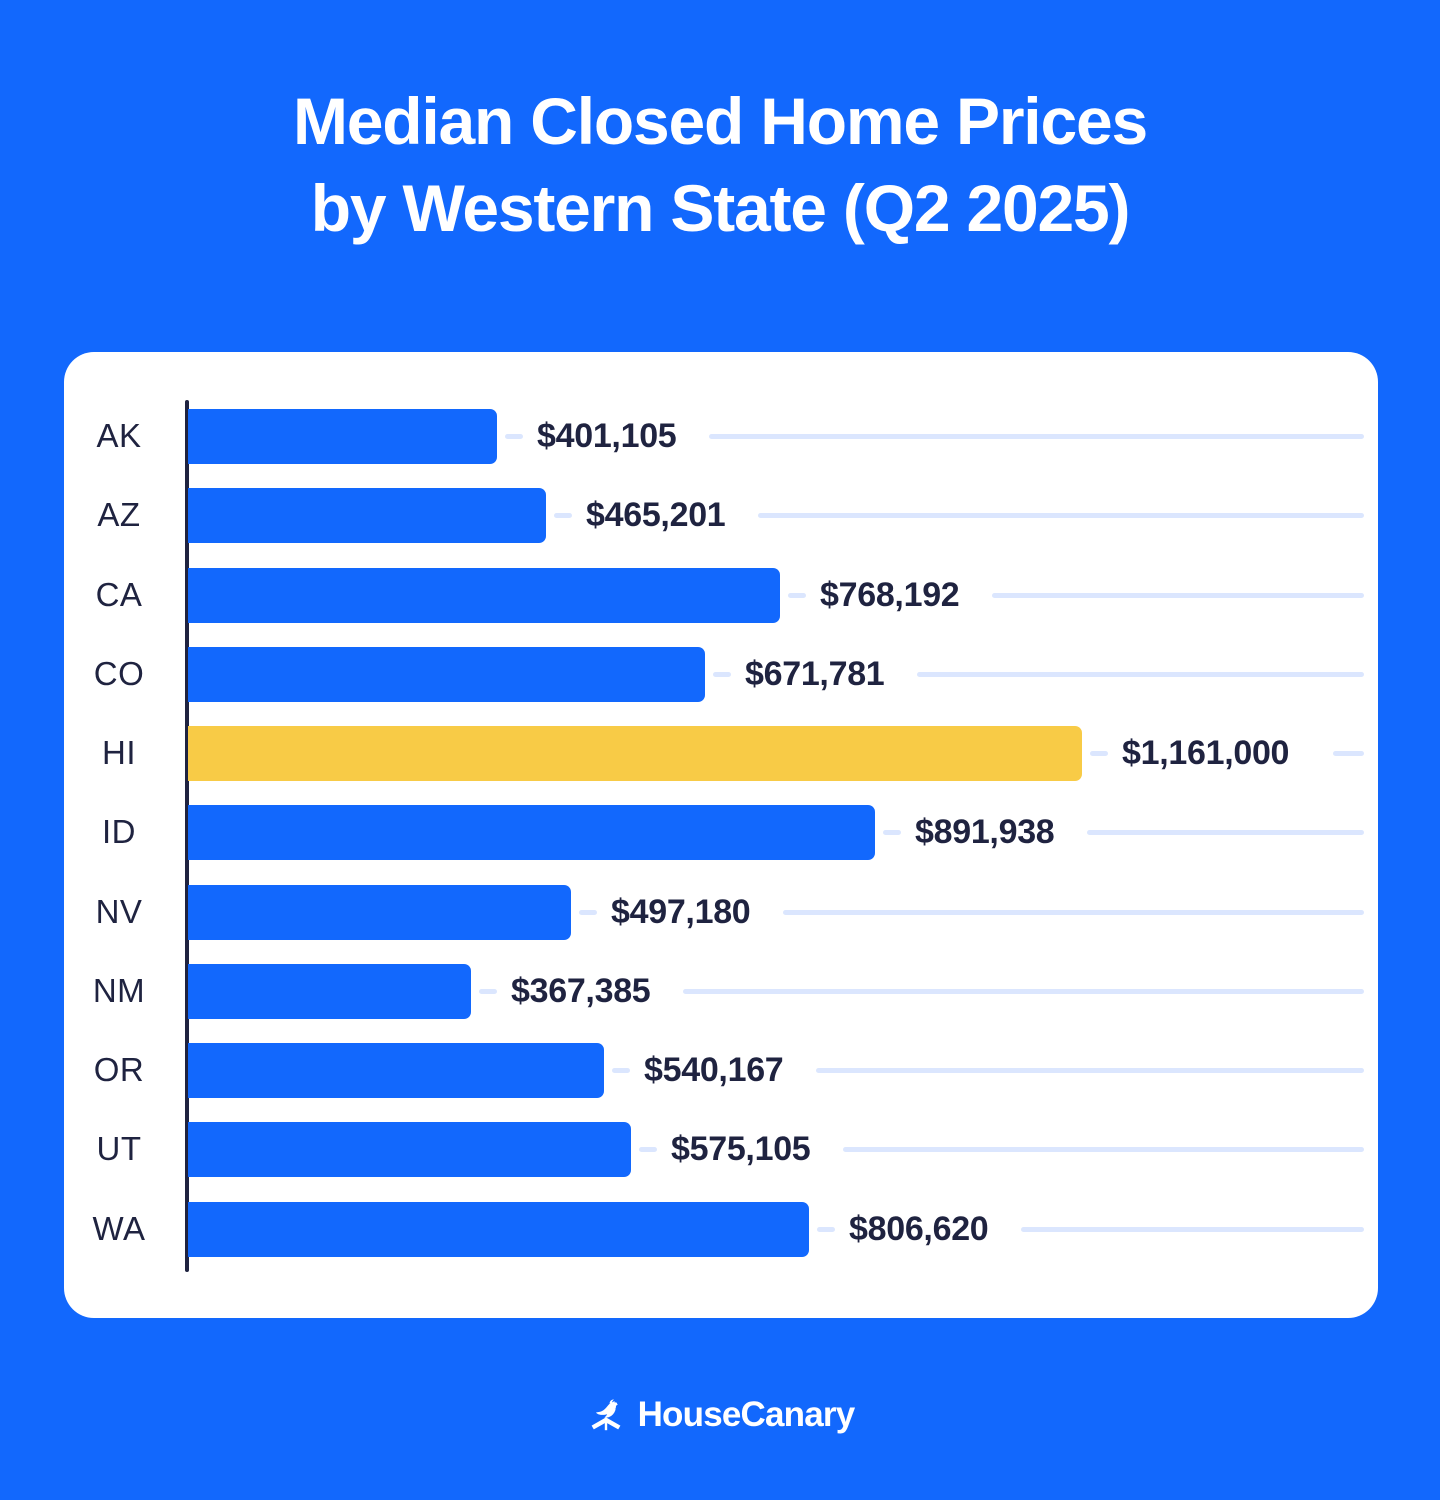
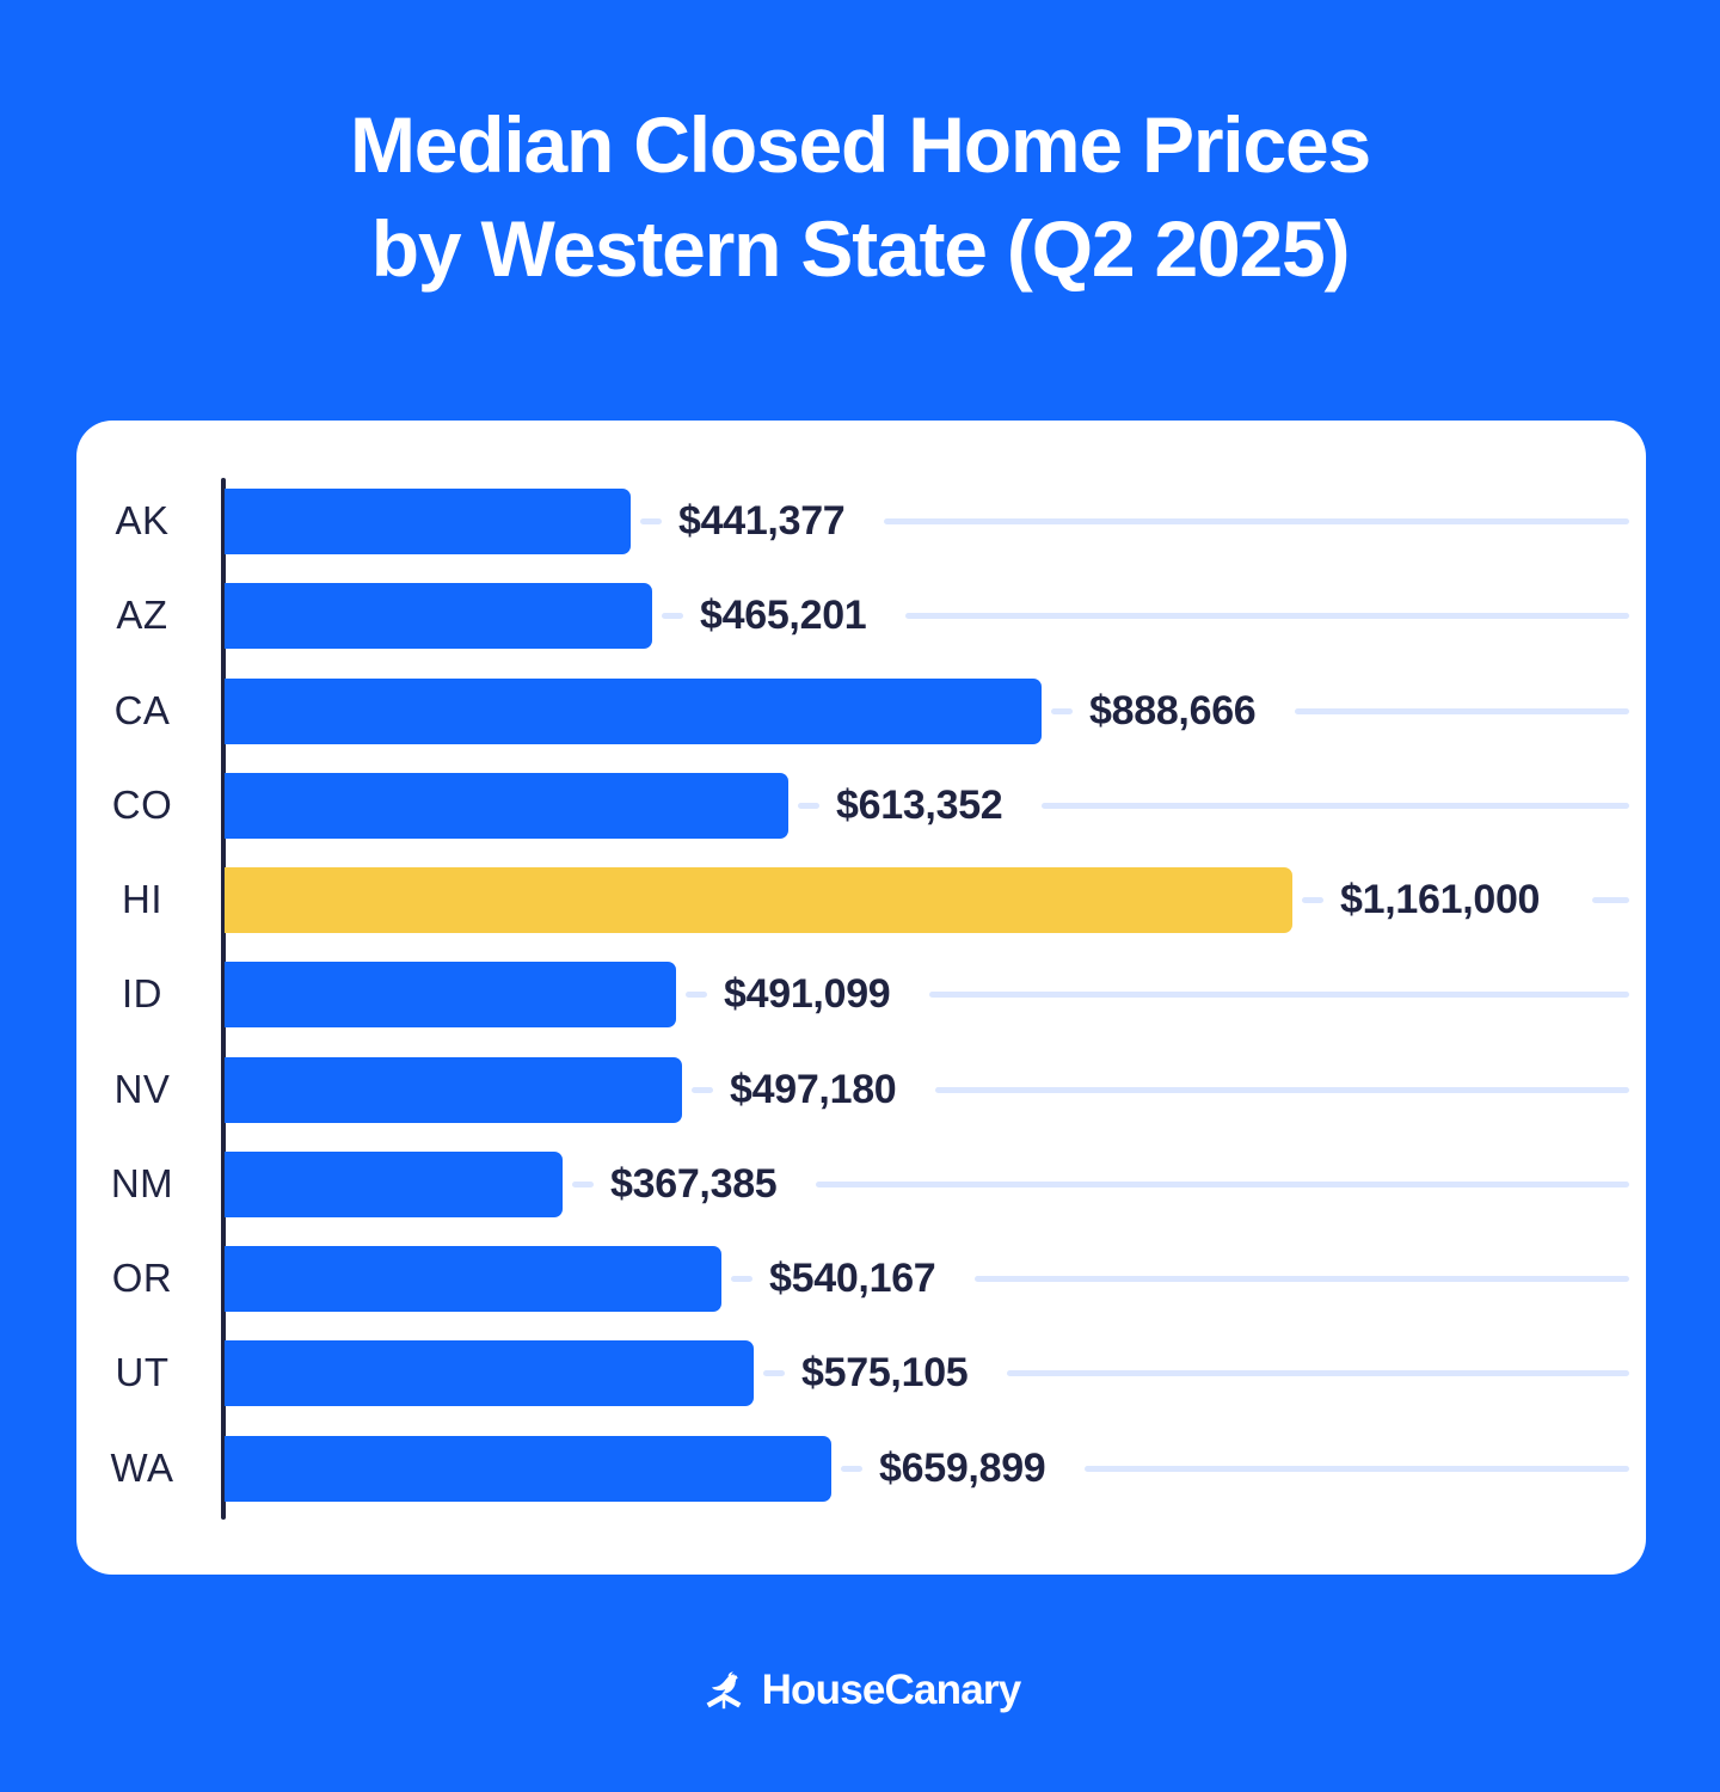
AK: $401,105 -> $441,377
CA: $768,192 -> $888,666
CO: $671,781 -> $613,352
ID: $891,938 -> $491,099
WA: $806,620 -> $659,899
